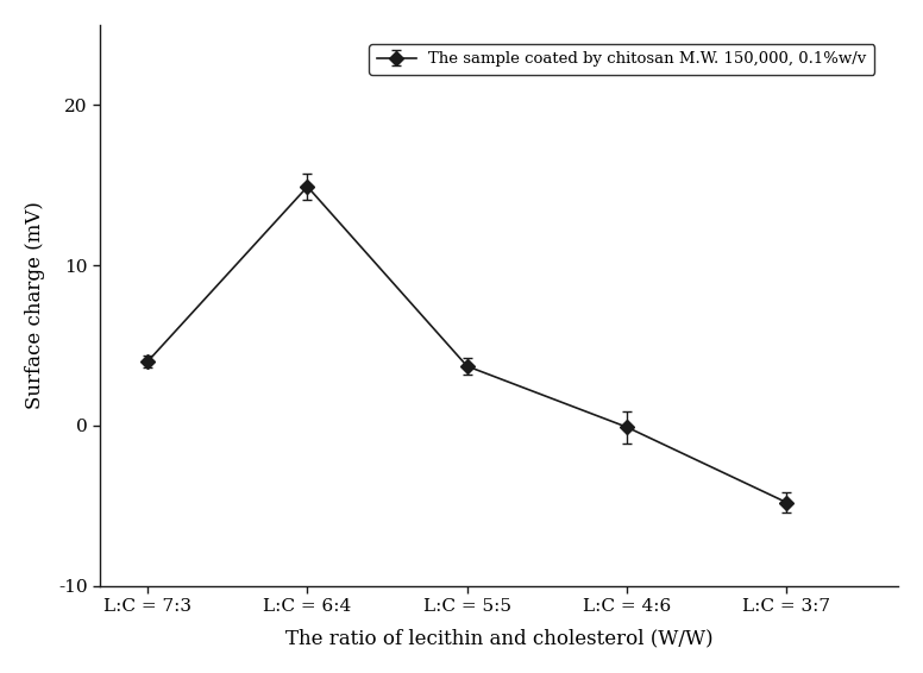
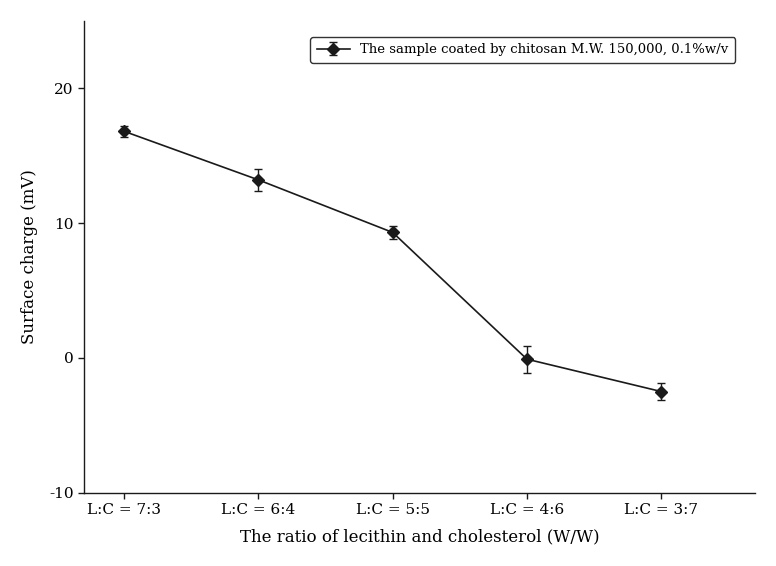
L:C = 7:3: 4.0 -> 16.8
L:C = 6:4: 14.9 -> 13.2
L:C = 5:5: 3.7 -> 9.3
L:C = 3:7: -4.8 -> -2.5
